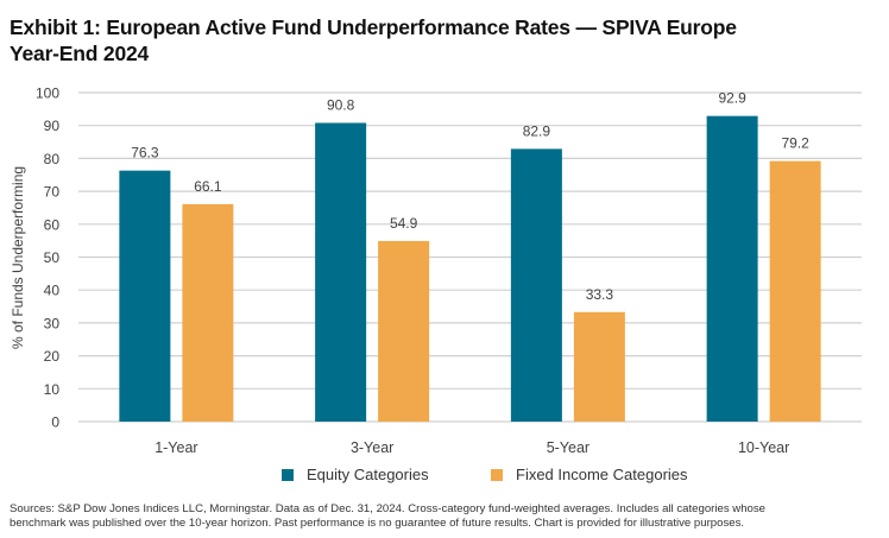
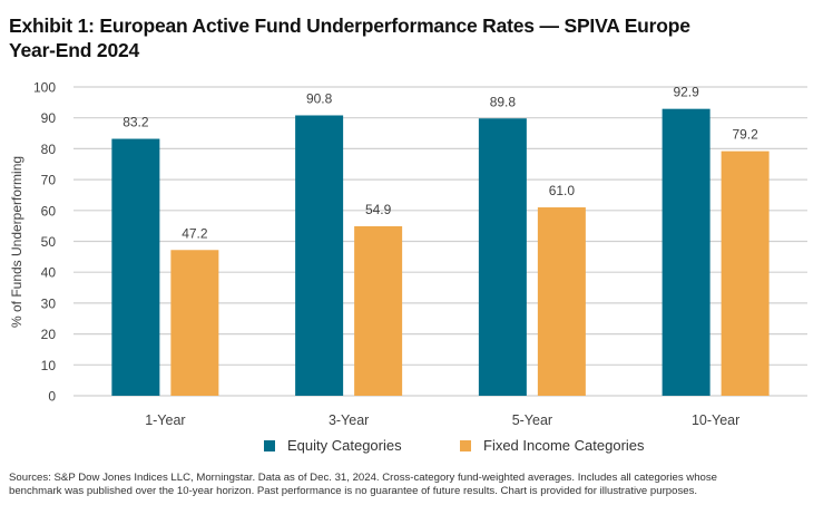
Equity Categories/1-Year: 76.3 -> 83.2
Fixed Income Categories/1-Year: 66.1 -> 47.2
Equity Categories/5-Year: 82.9 -> 89.8
Fixed Income Categories/5-Year: 33.3 -> 61.0
